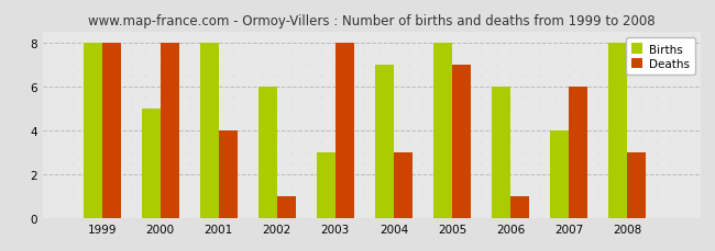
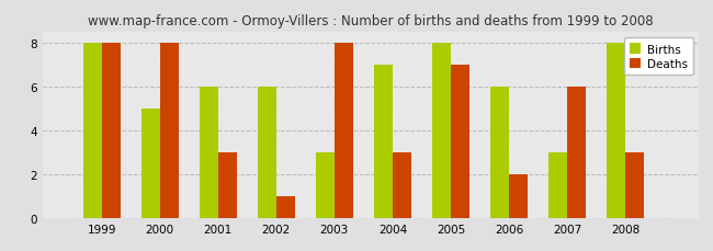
Births/2001: 8 -> 6
Deaths/2001: 4 -> 3
Deaths/2006: 1 -> 2
Births/2007: 4 -> 3
